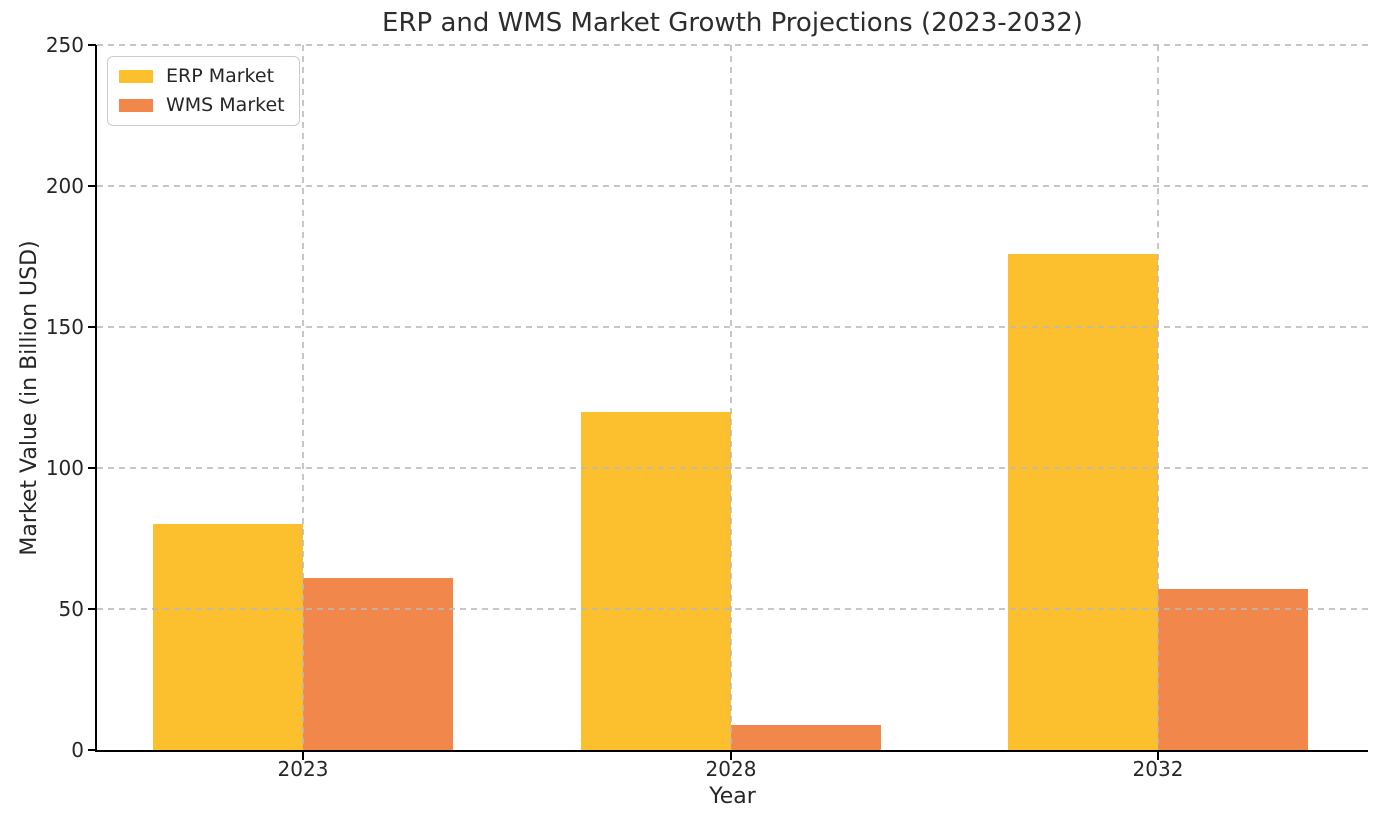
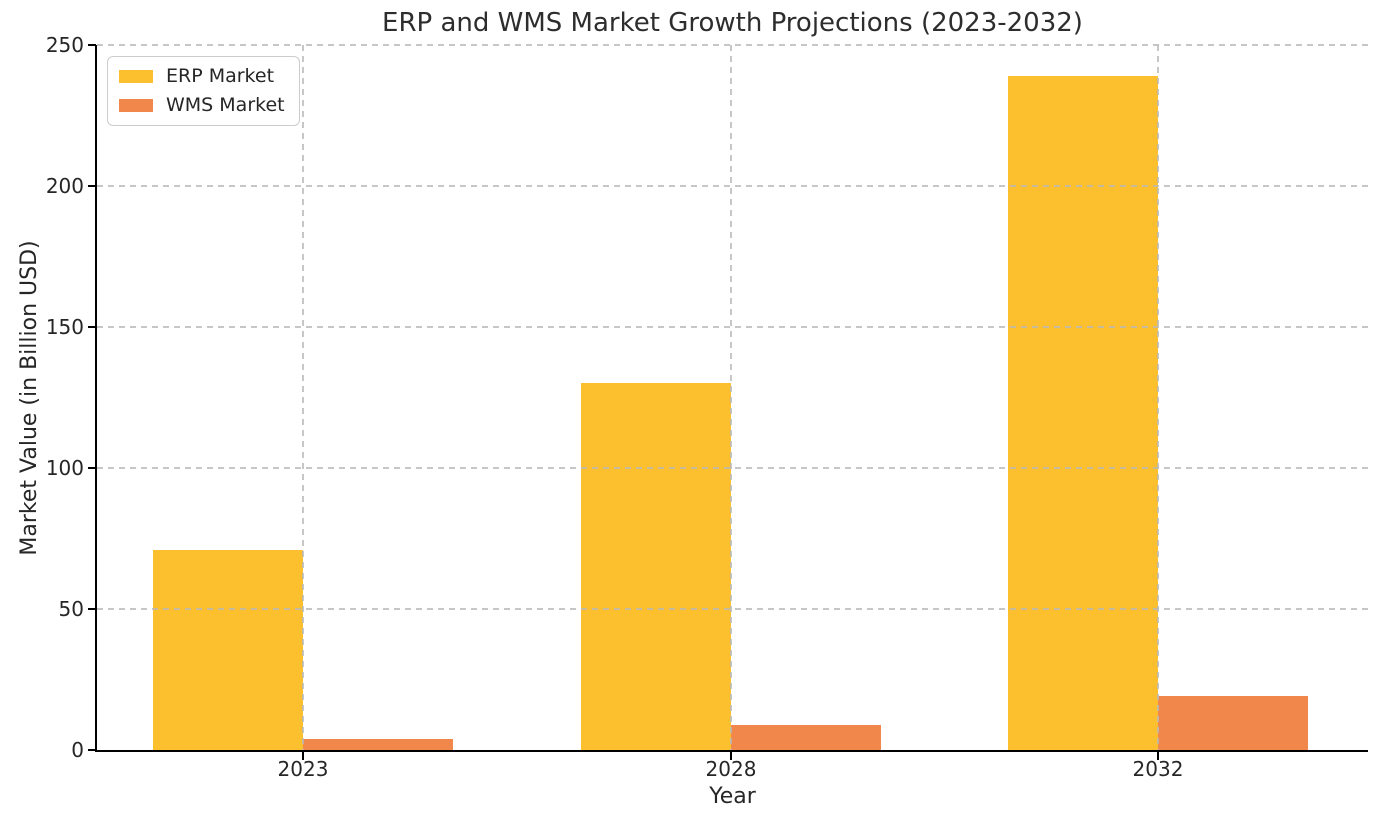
ERP Market/2023: 80 -> 71
WMS Market/2023: 61 -> 4
ERP Market/2028: 120 -> 130
ERP Market/2032: 176 -> 239
WMS Market/2032: 57 -> 19
